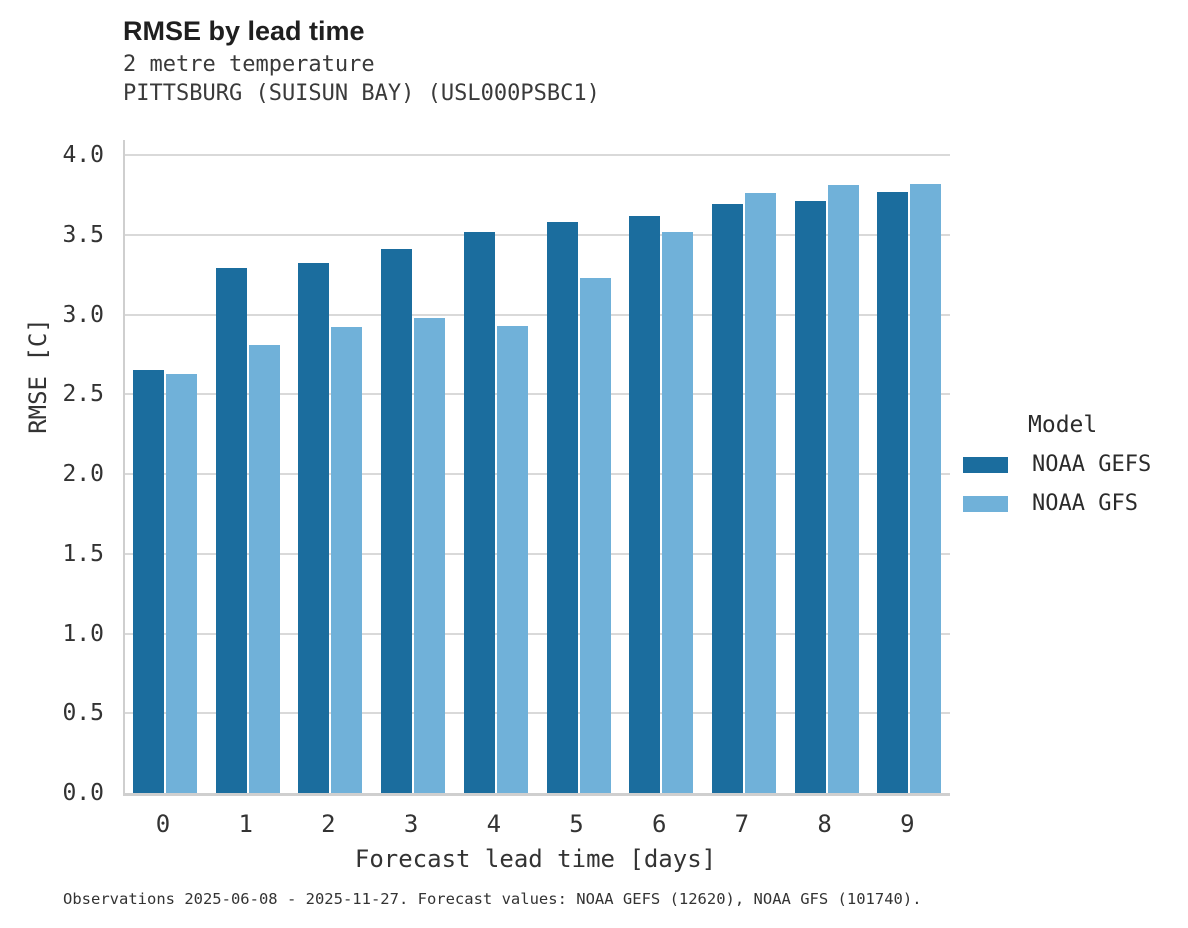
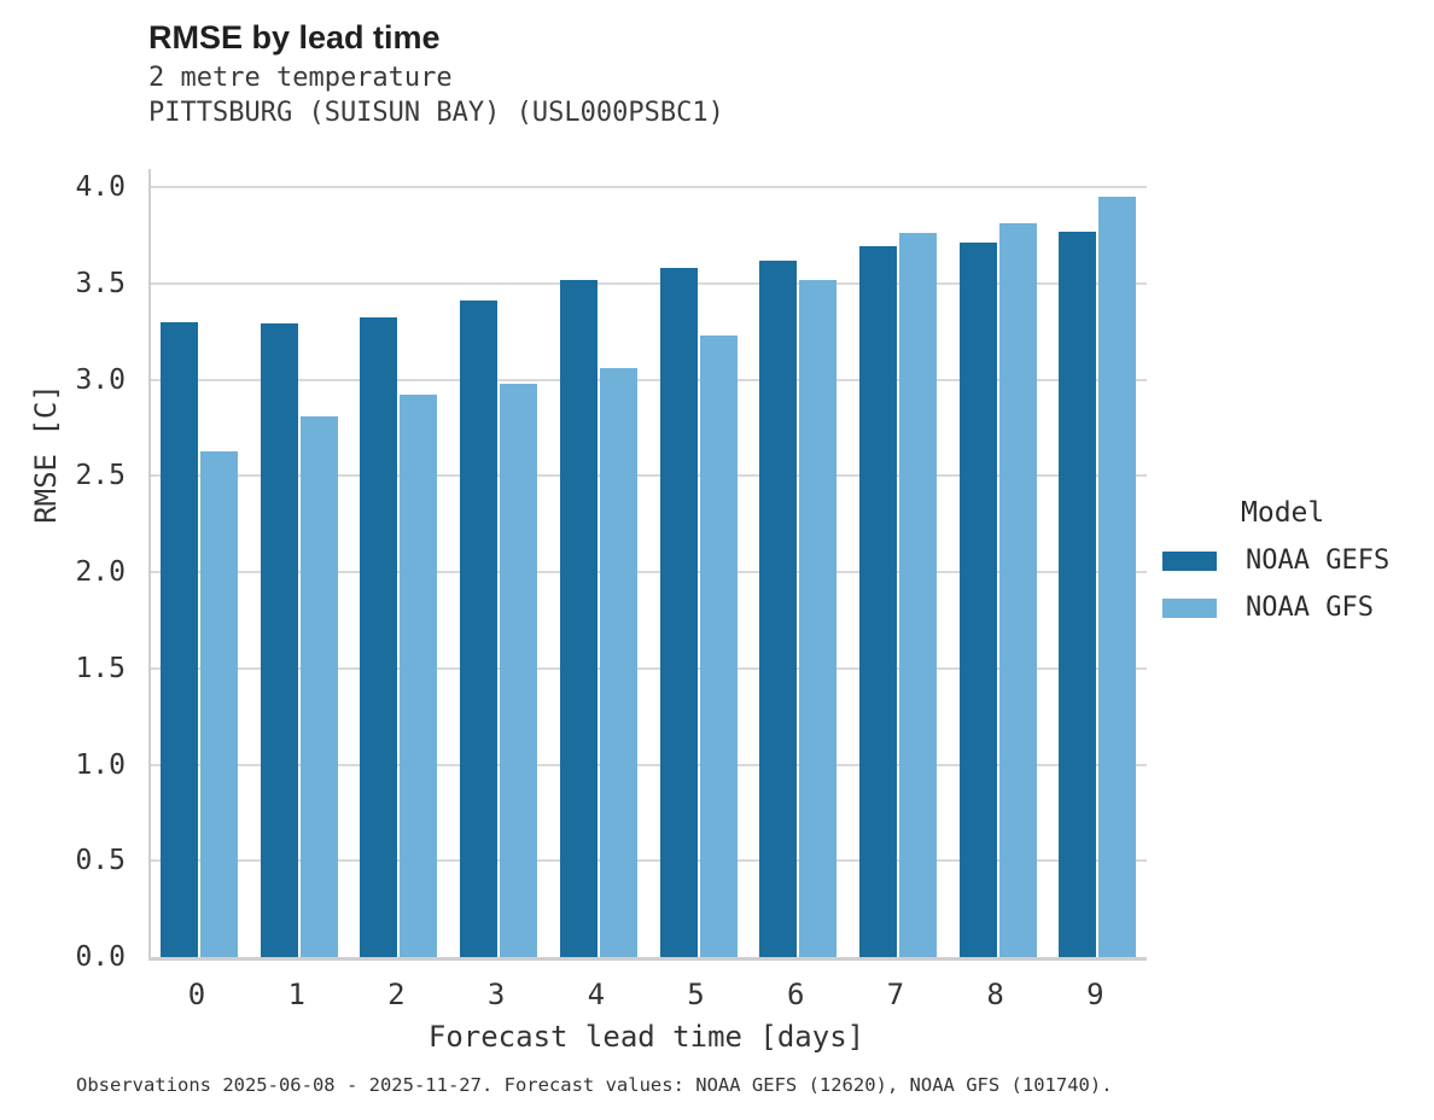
NOAA GEFS/0: 2.65 -> 3.30
NOAA GFS/4: 2.93 -> 3.06
NOAA GFS/9: 3.82 -> 3.95
